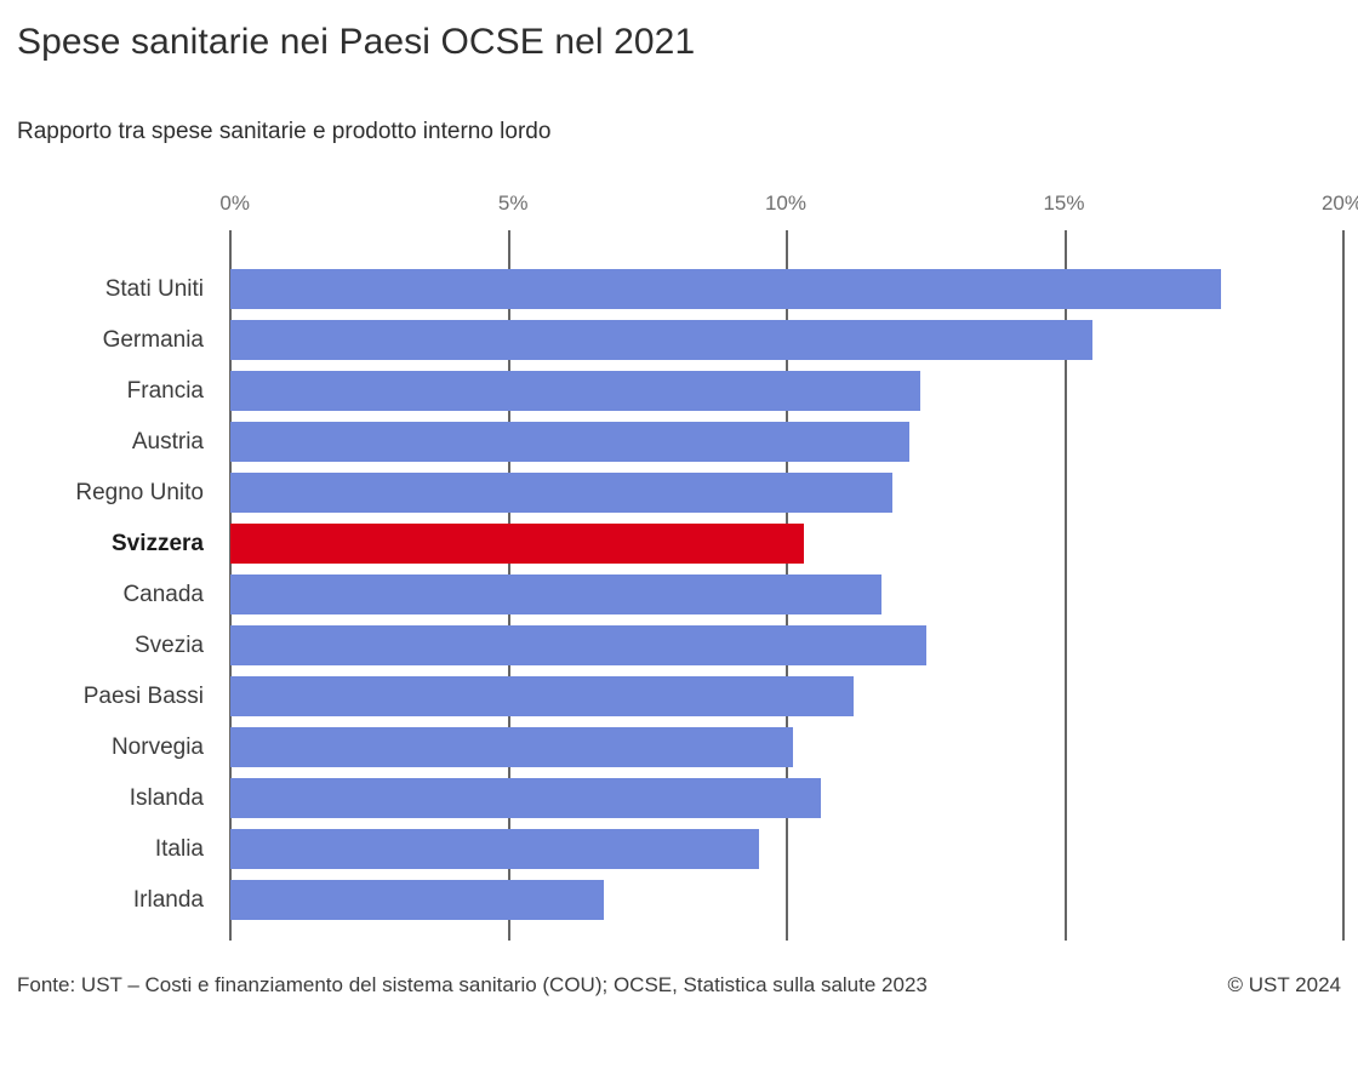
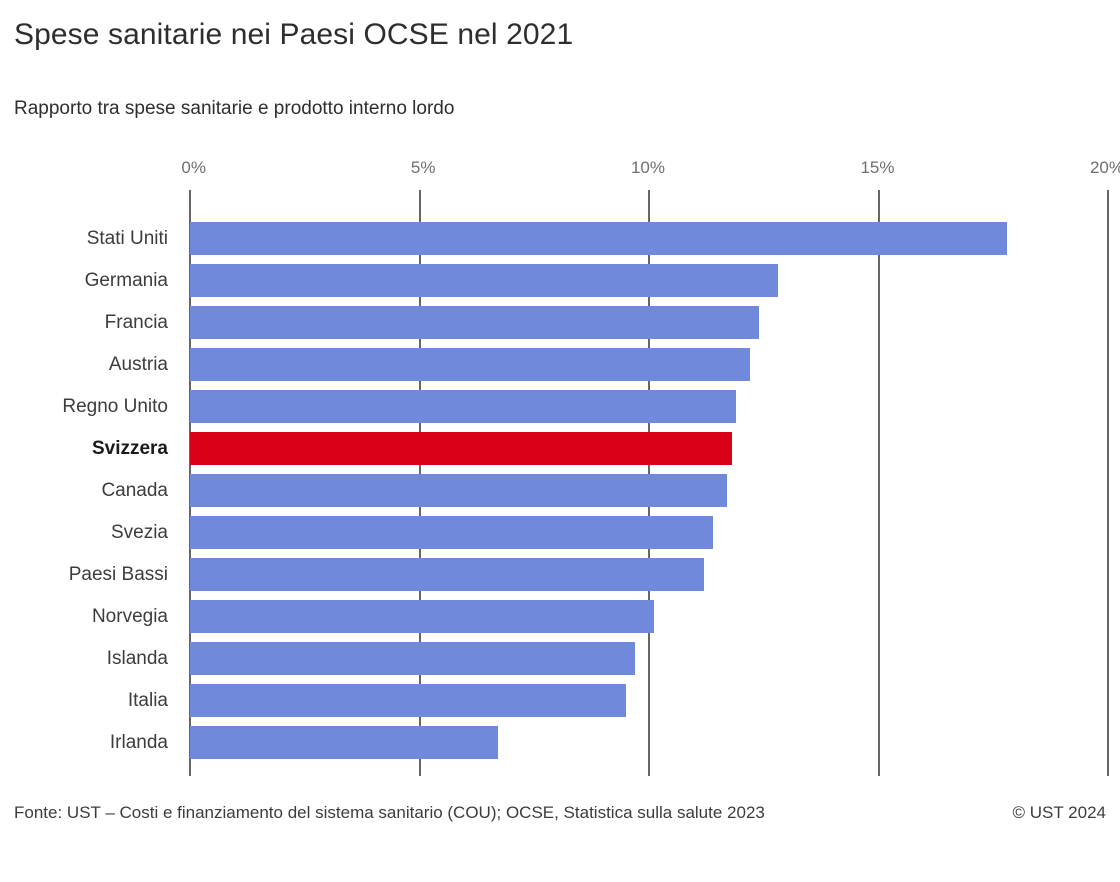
Germania: 15.5% -> 12.8%
Svizzera: 10.3% -> 11.8%
Svezia: 12.5% -> 11.4%
Islanda: 10.6% -> 9.7%
